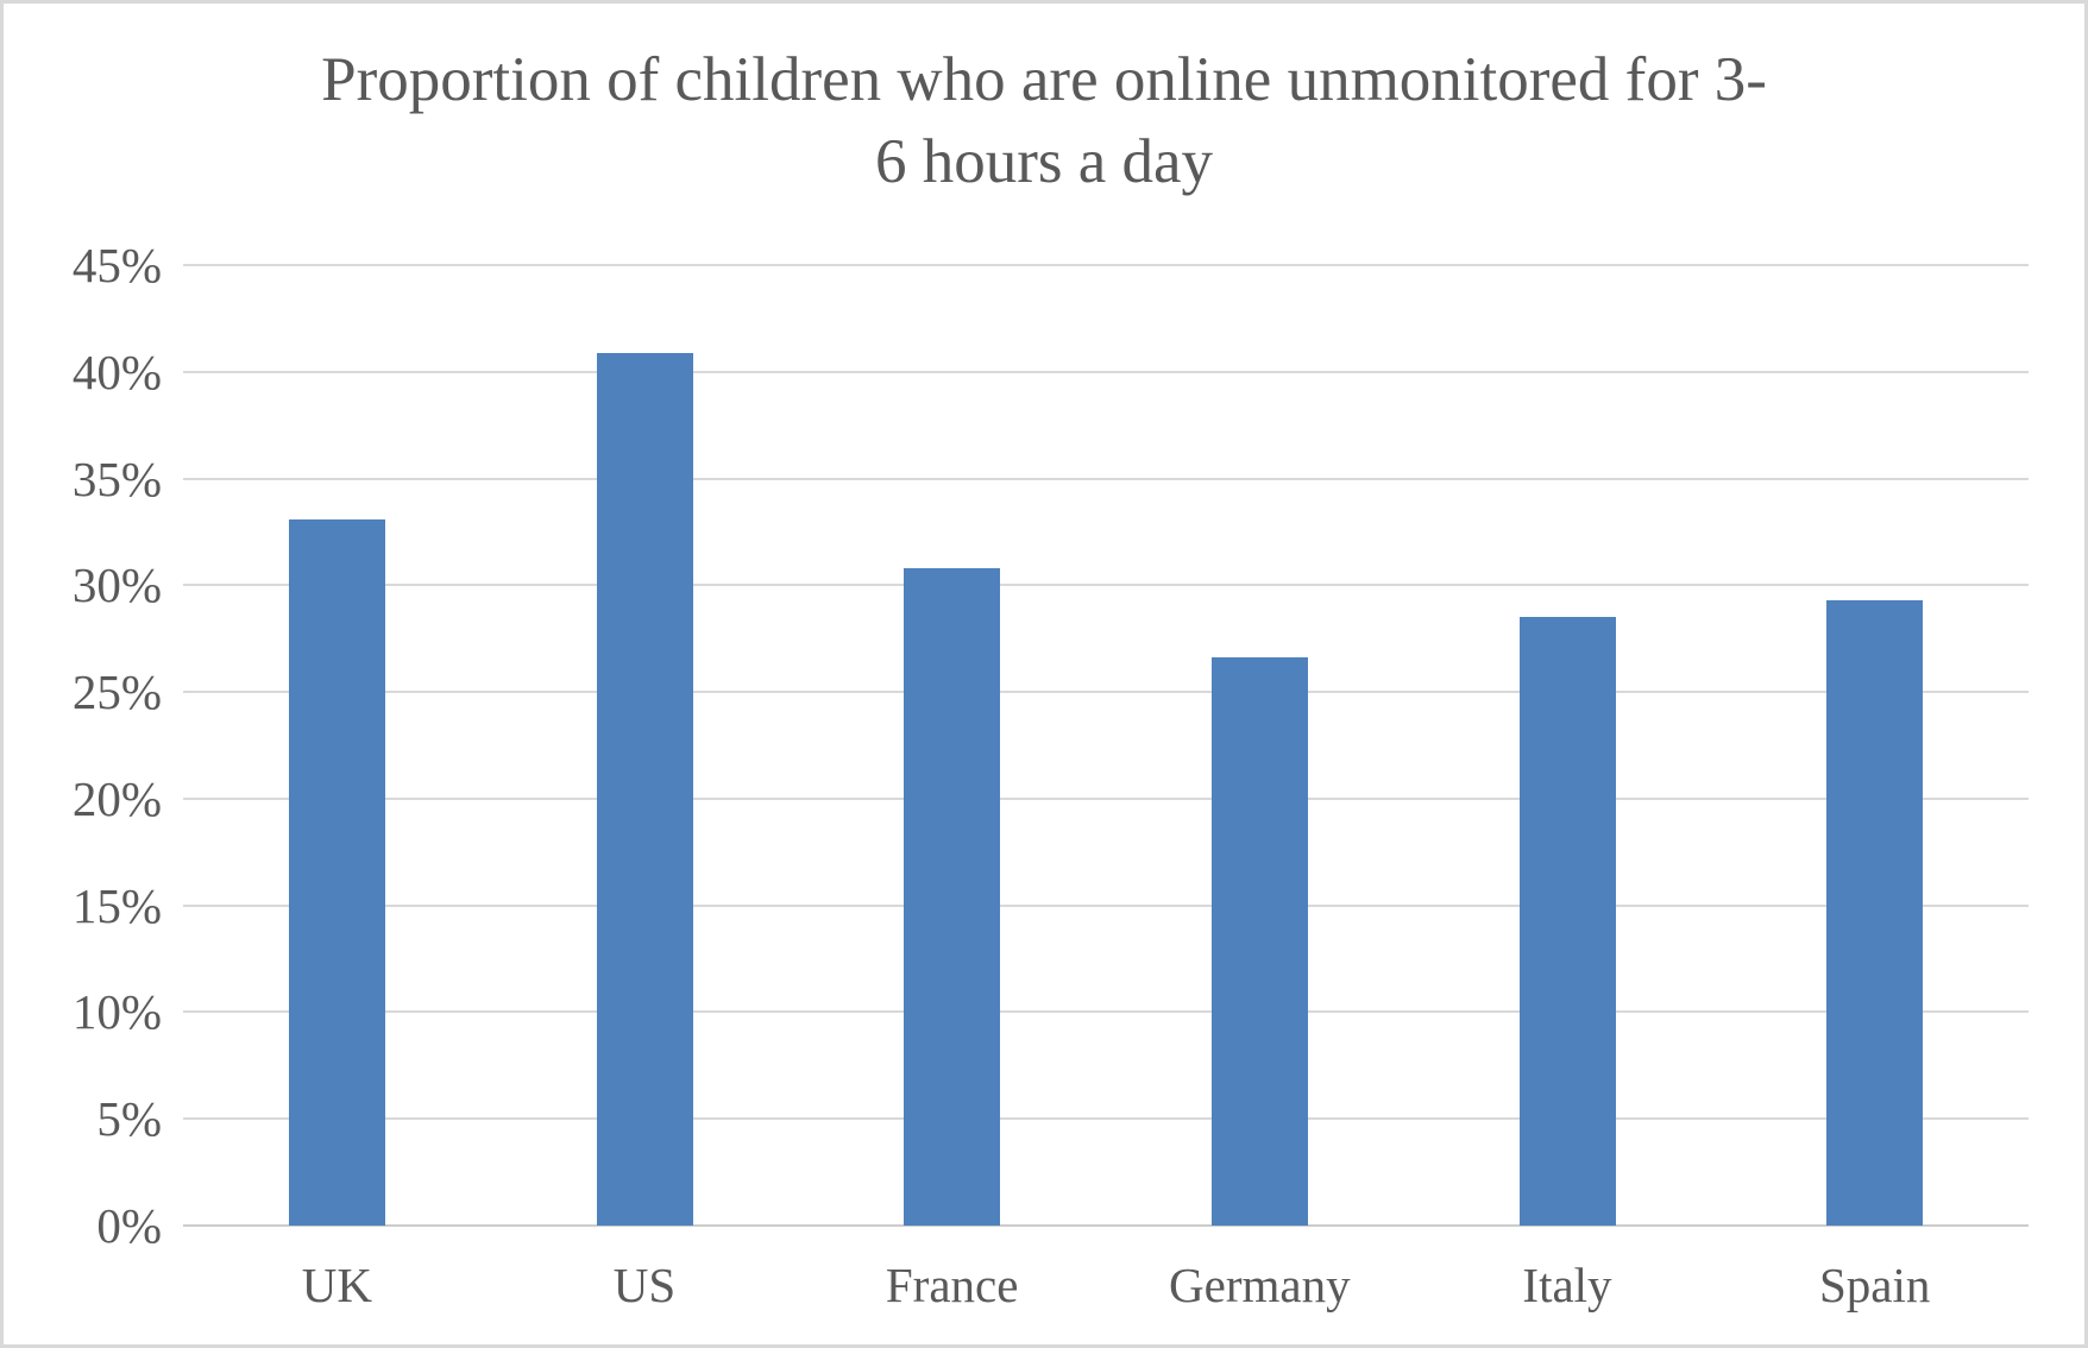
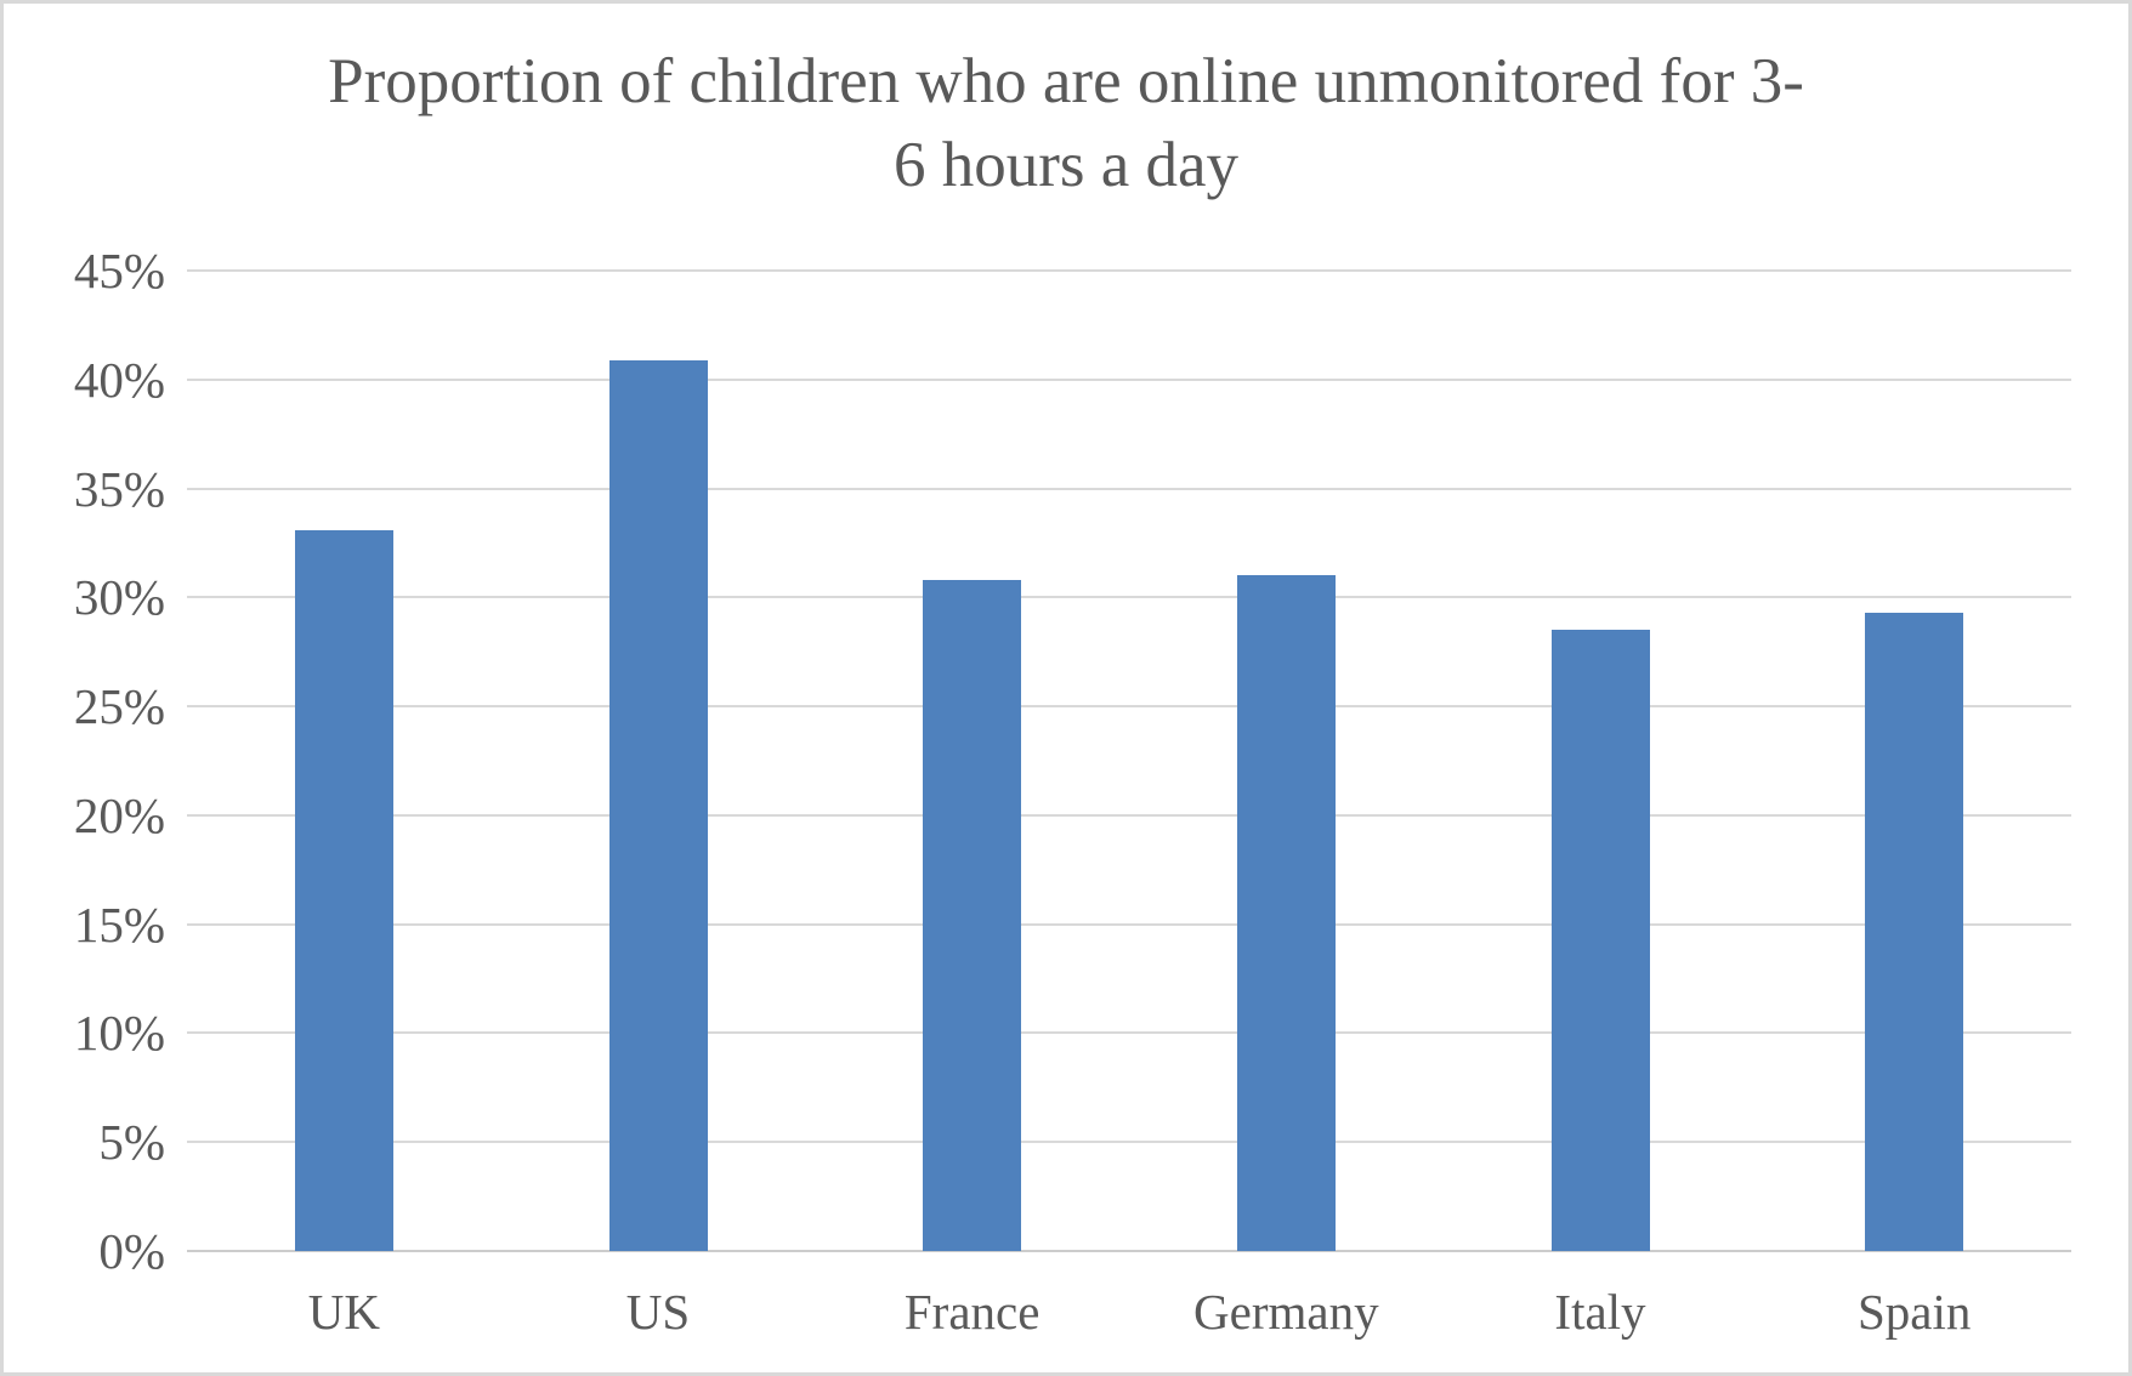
Germany: 26.6% -> 31.0%
